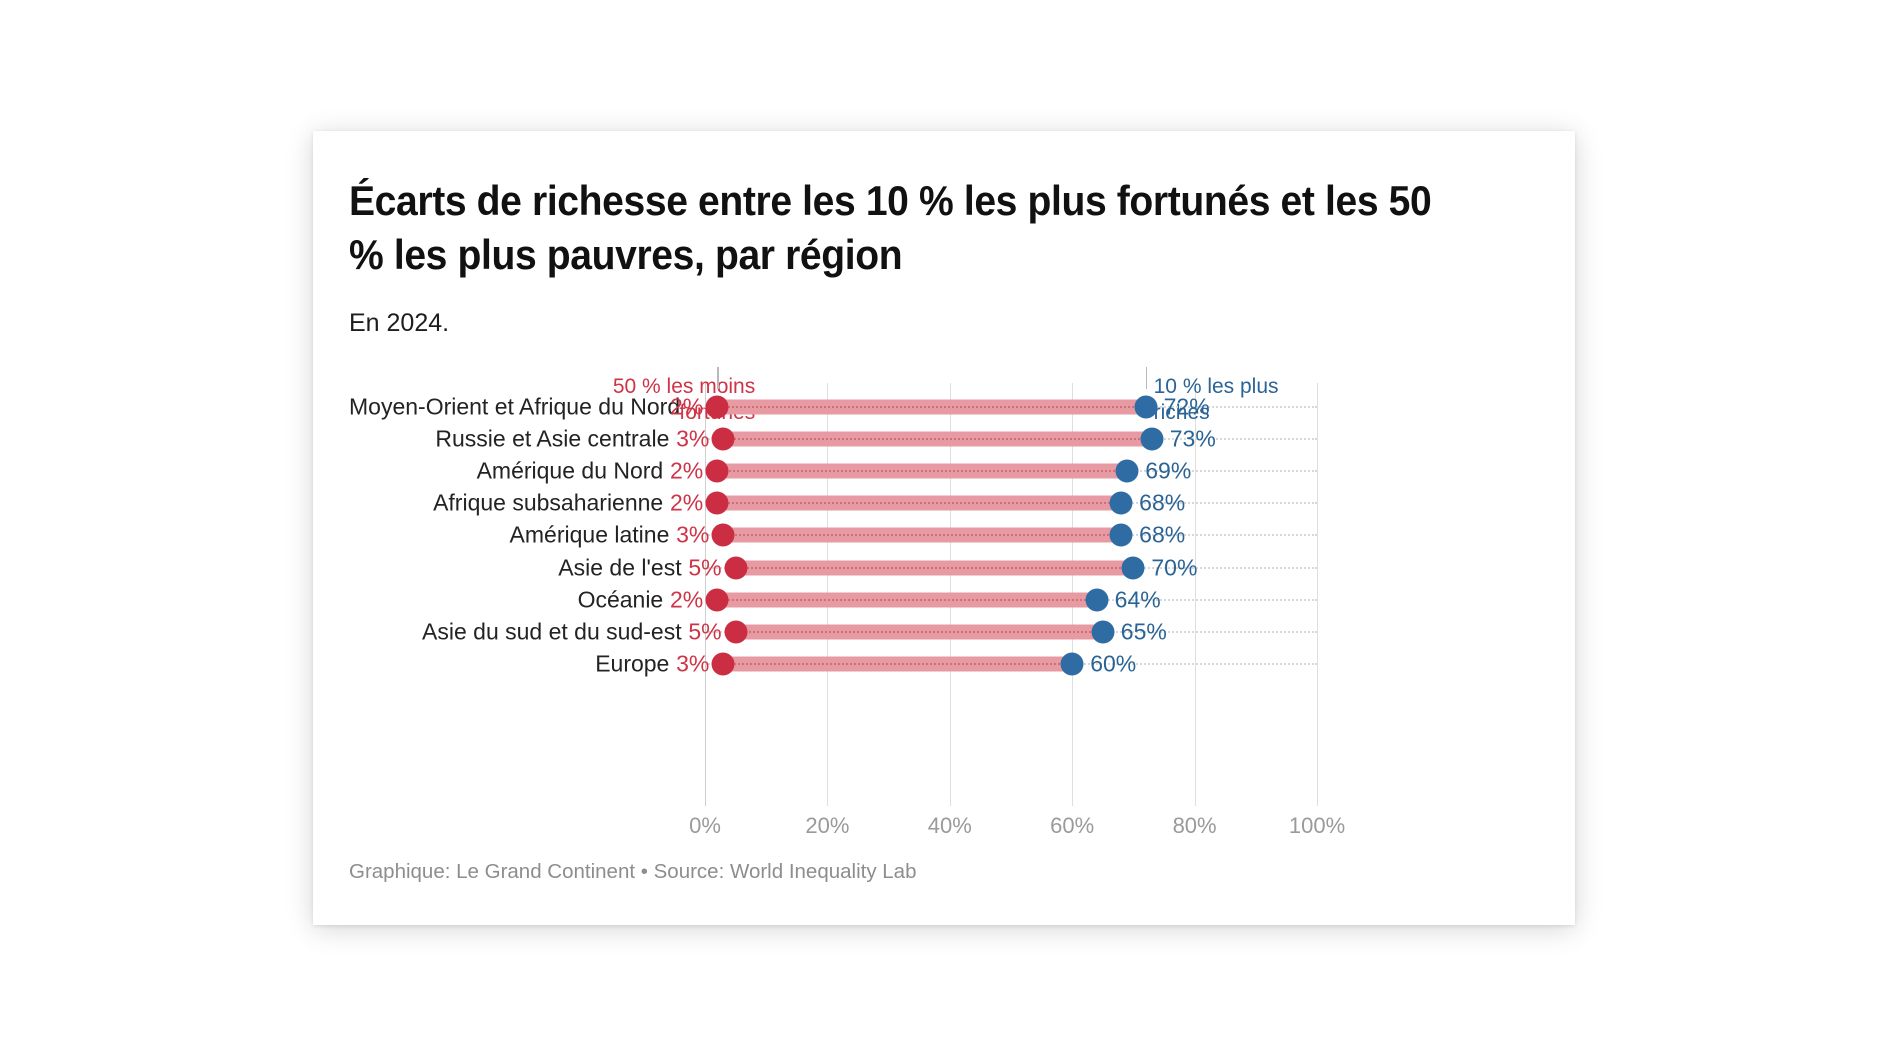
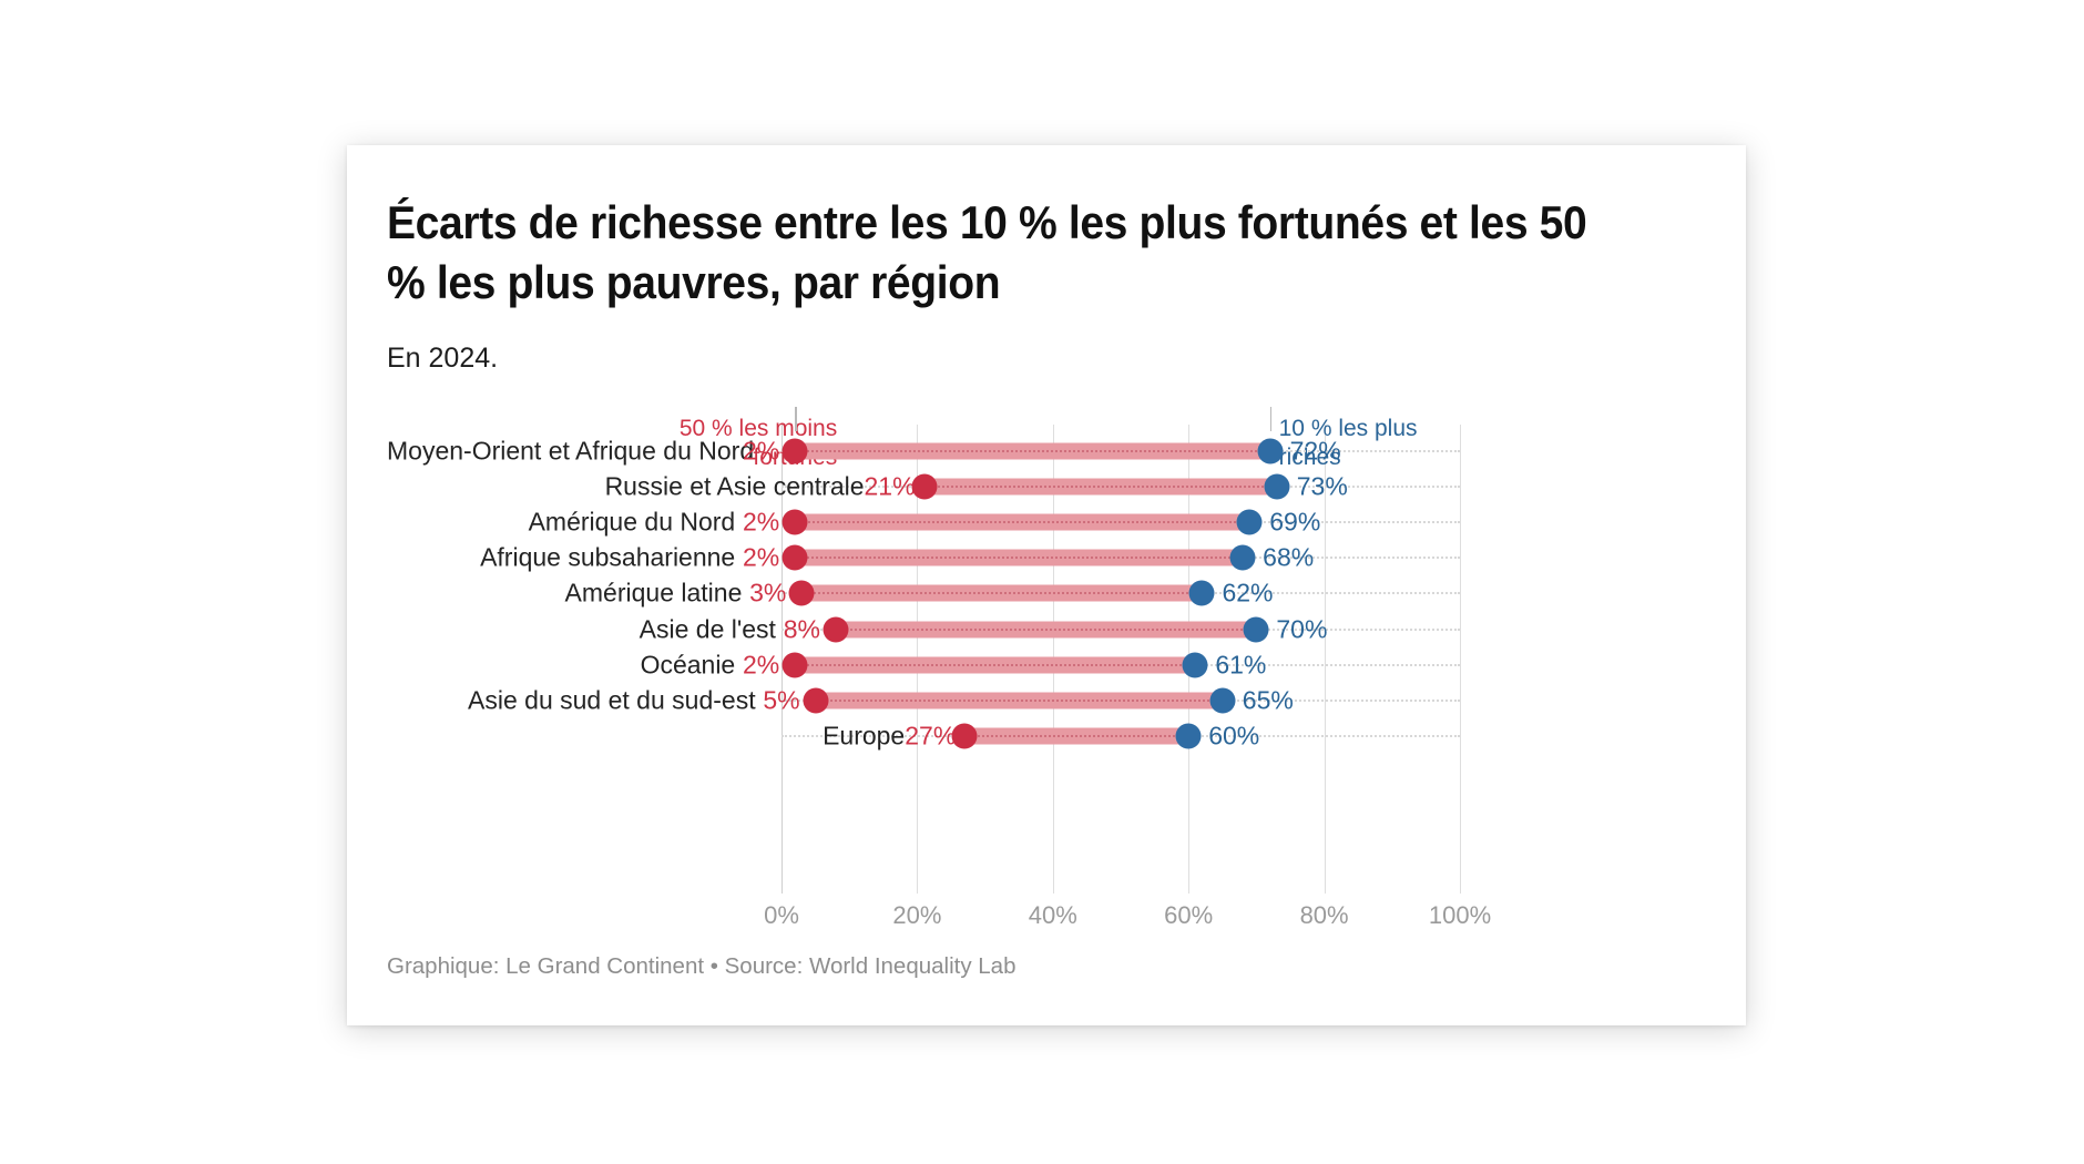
50 % les moins fortunés/Russie et Asie centrale: 3% -> 21%
10 % les plus riches/Amérique latine: 68% -> 62%
50 % les moins fortunés/Asie de l'est: 5% -> 8%
10 % les plus riches/Océanie: 64% -> 61%
50 % les moins fortunés/Europe: 3% -> 27%
